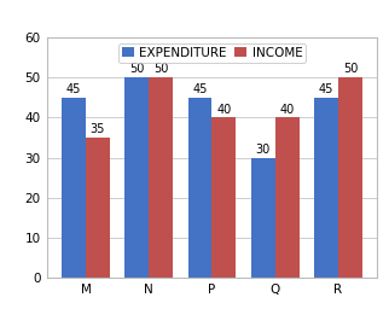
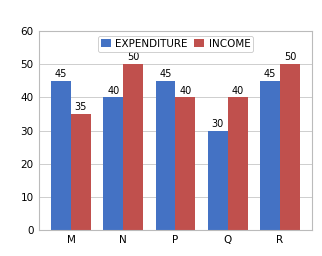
EXPENDITURE/N: 50 -> 40
